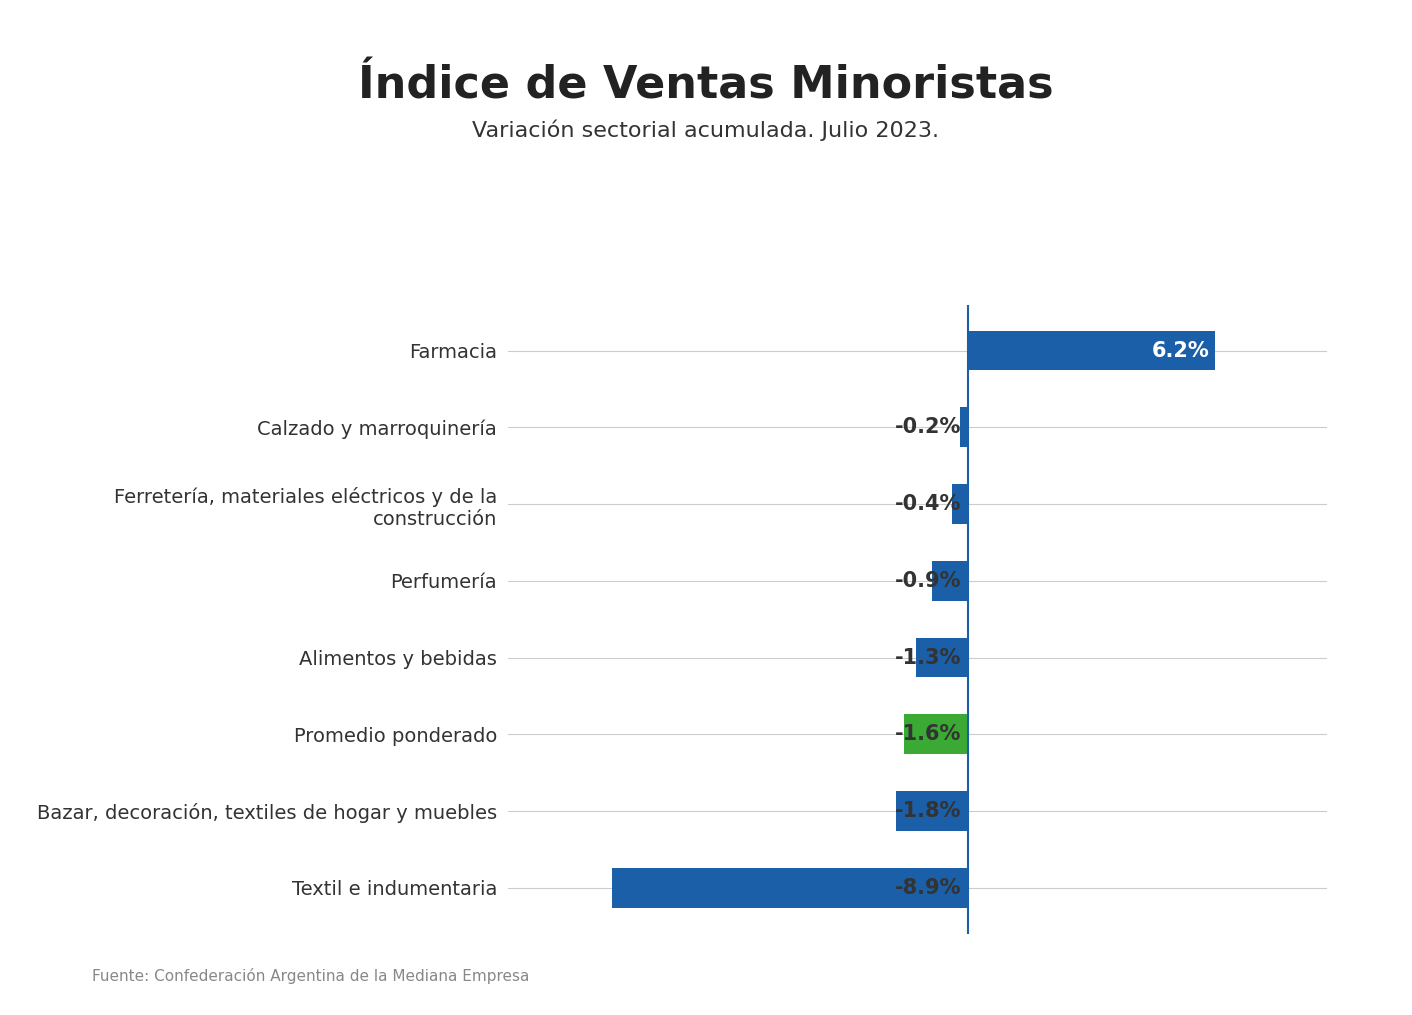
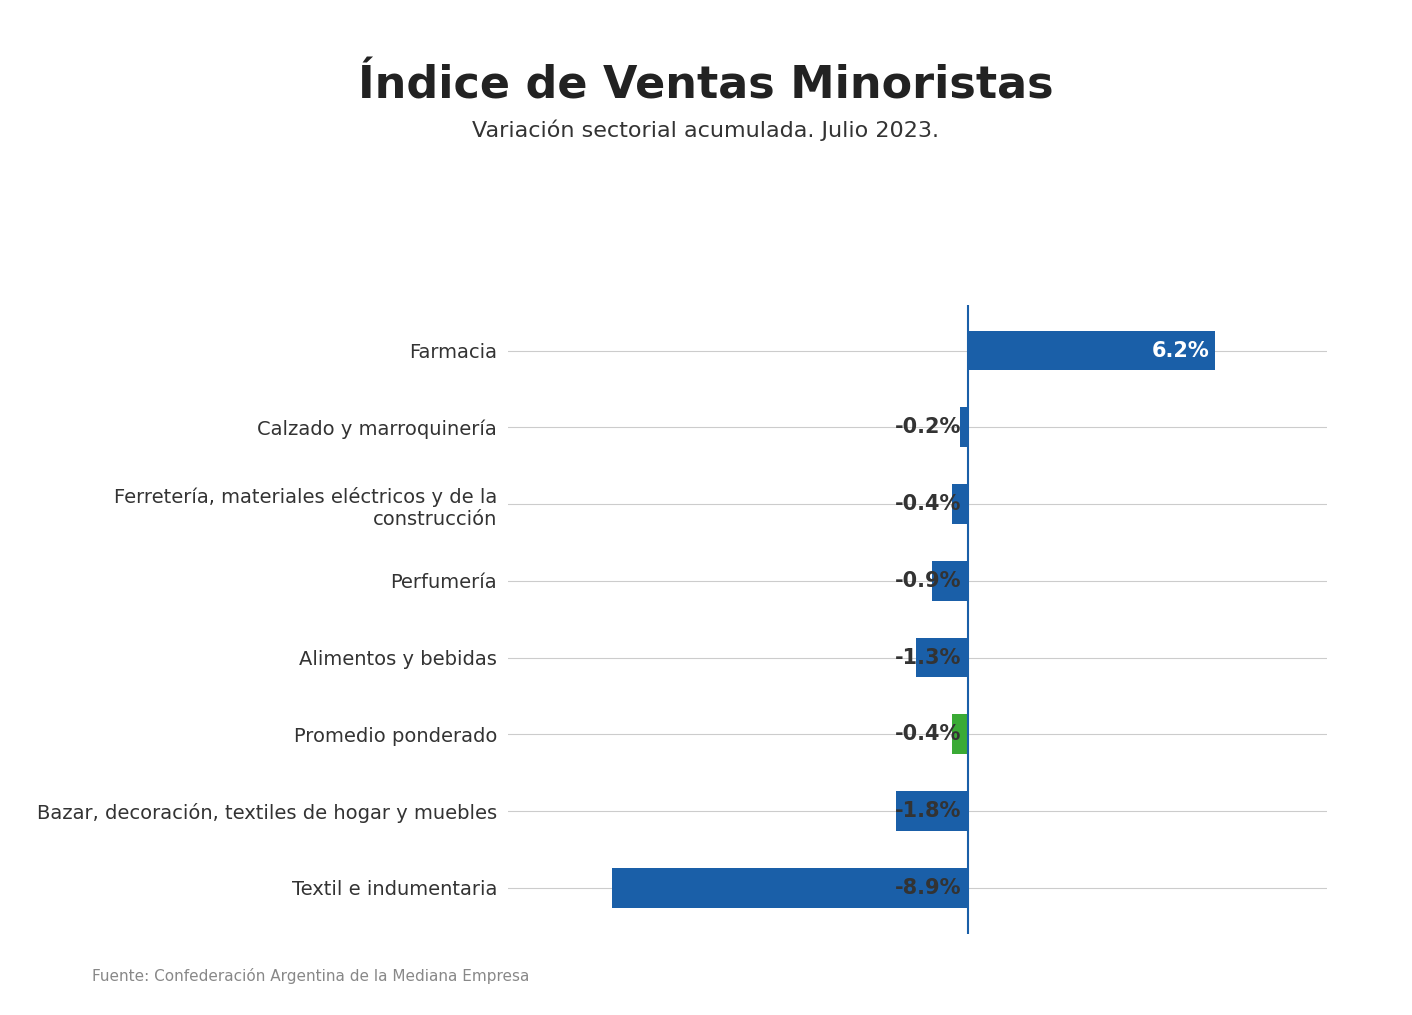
Promedio ponderado: -1.6% -> -0.4%
